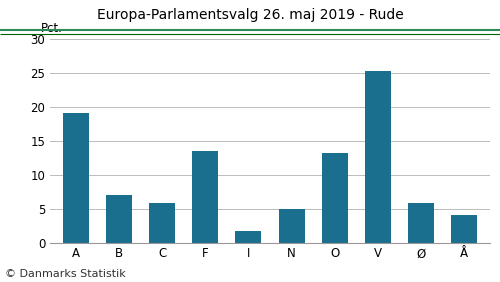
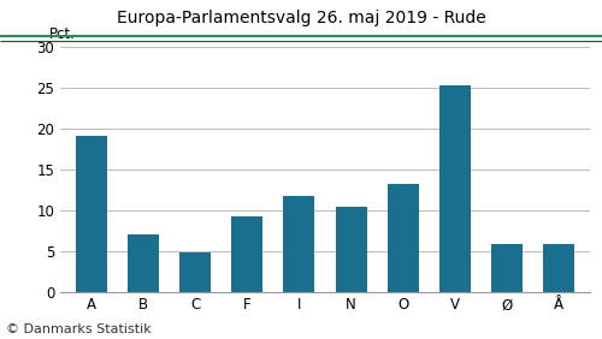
C: 5.9 -> 4.8
F: 13.5 -> 9.2
I: 1.7 -> 11.8
N: 5.0 -> 10.4
Å: 4.1 -> 5.8
